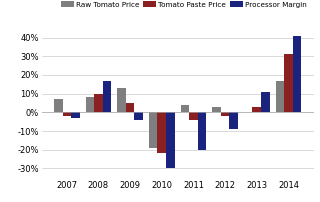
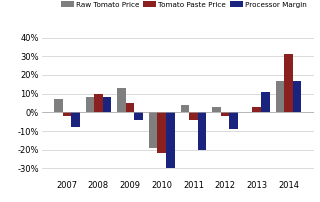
Processor Margin/2007: -3% -> -8%
Processor Margin/2008: 17% -> 8%
Processor Margin/2014: 41% -> 17%
